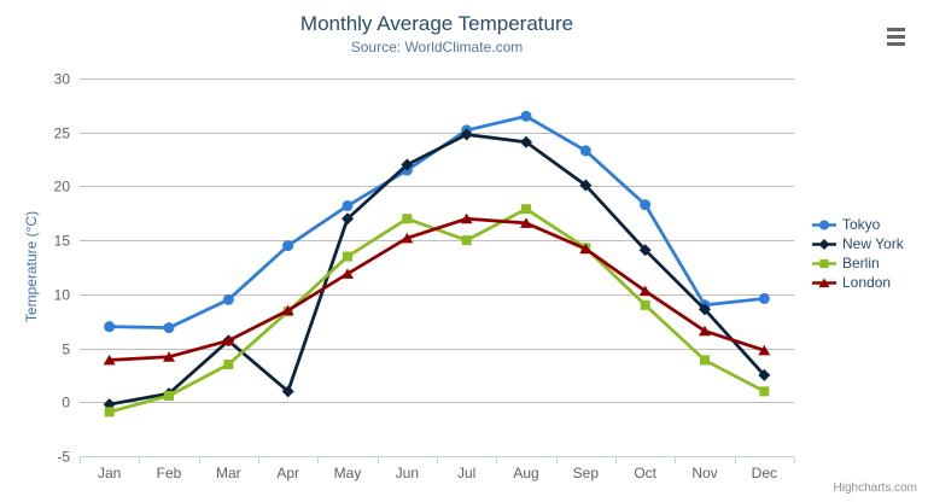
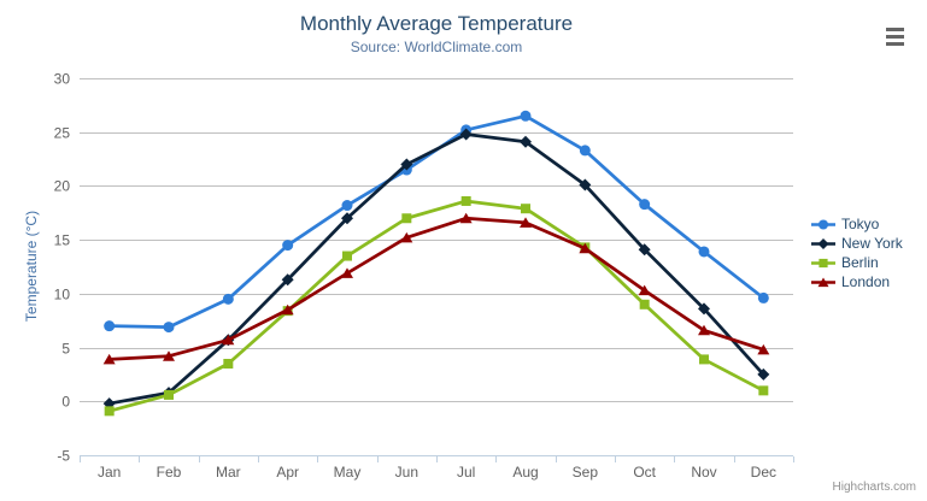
New York/Apr: 1 -> 11
Berlin/Jul: 15 -> 19
Tokyo/Nov: 9 -> 14
